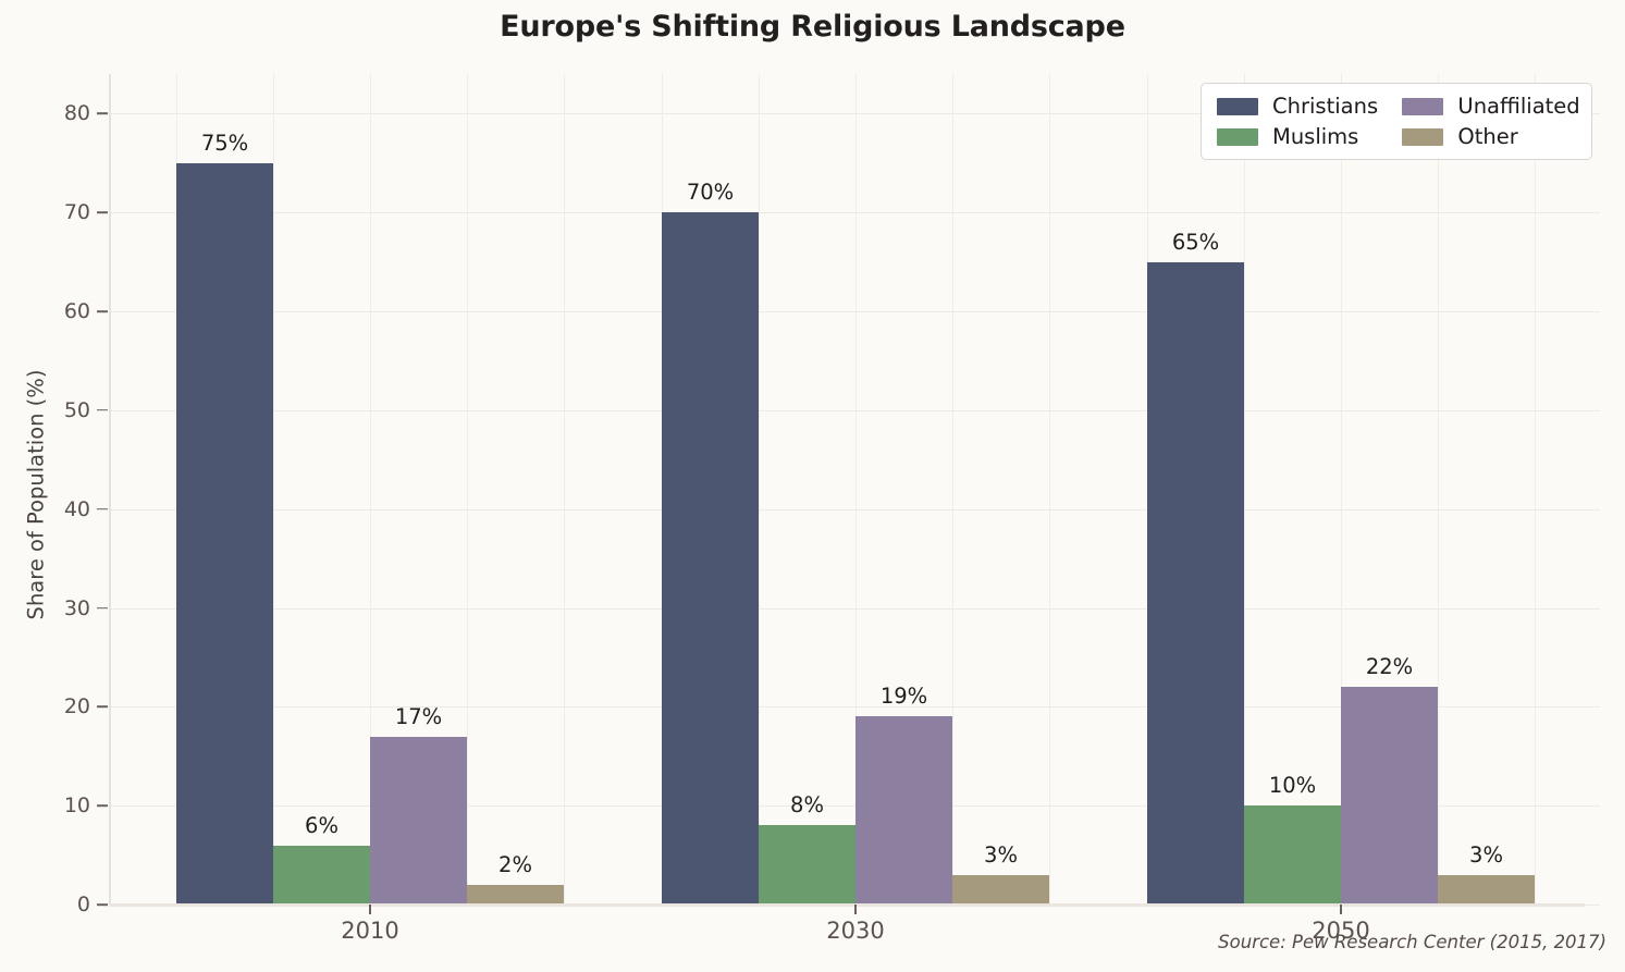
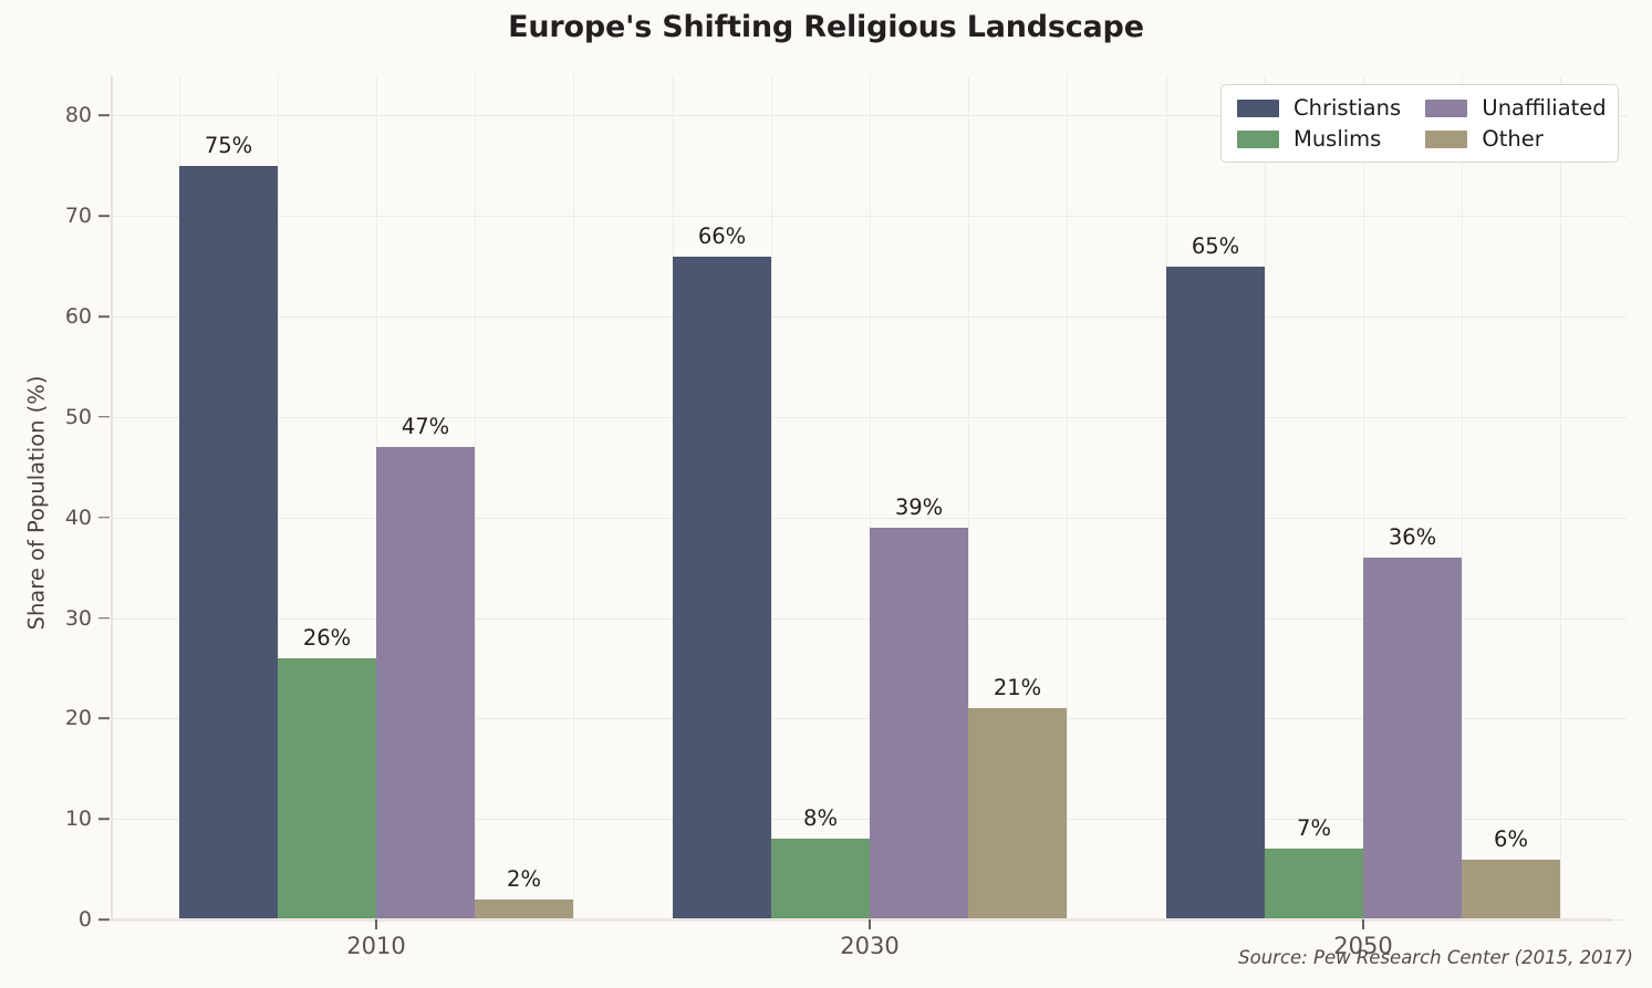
Muslims/2010: 6% -> 26%
Unaffiliated/2010: 17% -> 47%
Christians/2030: 70% -> 66%
Unaffiliated/2030: 19% -> 39%
Other/2030: 3% -> 21%
Muslims/2050: 10% -> 7%
Unaffiliated/2050: 22% -> 36%
Other/2050: 3% -> 6%
